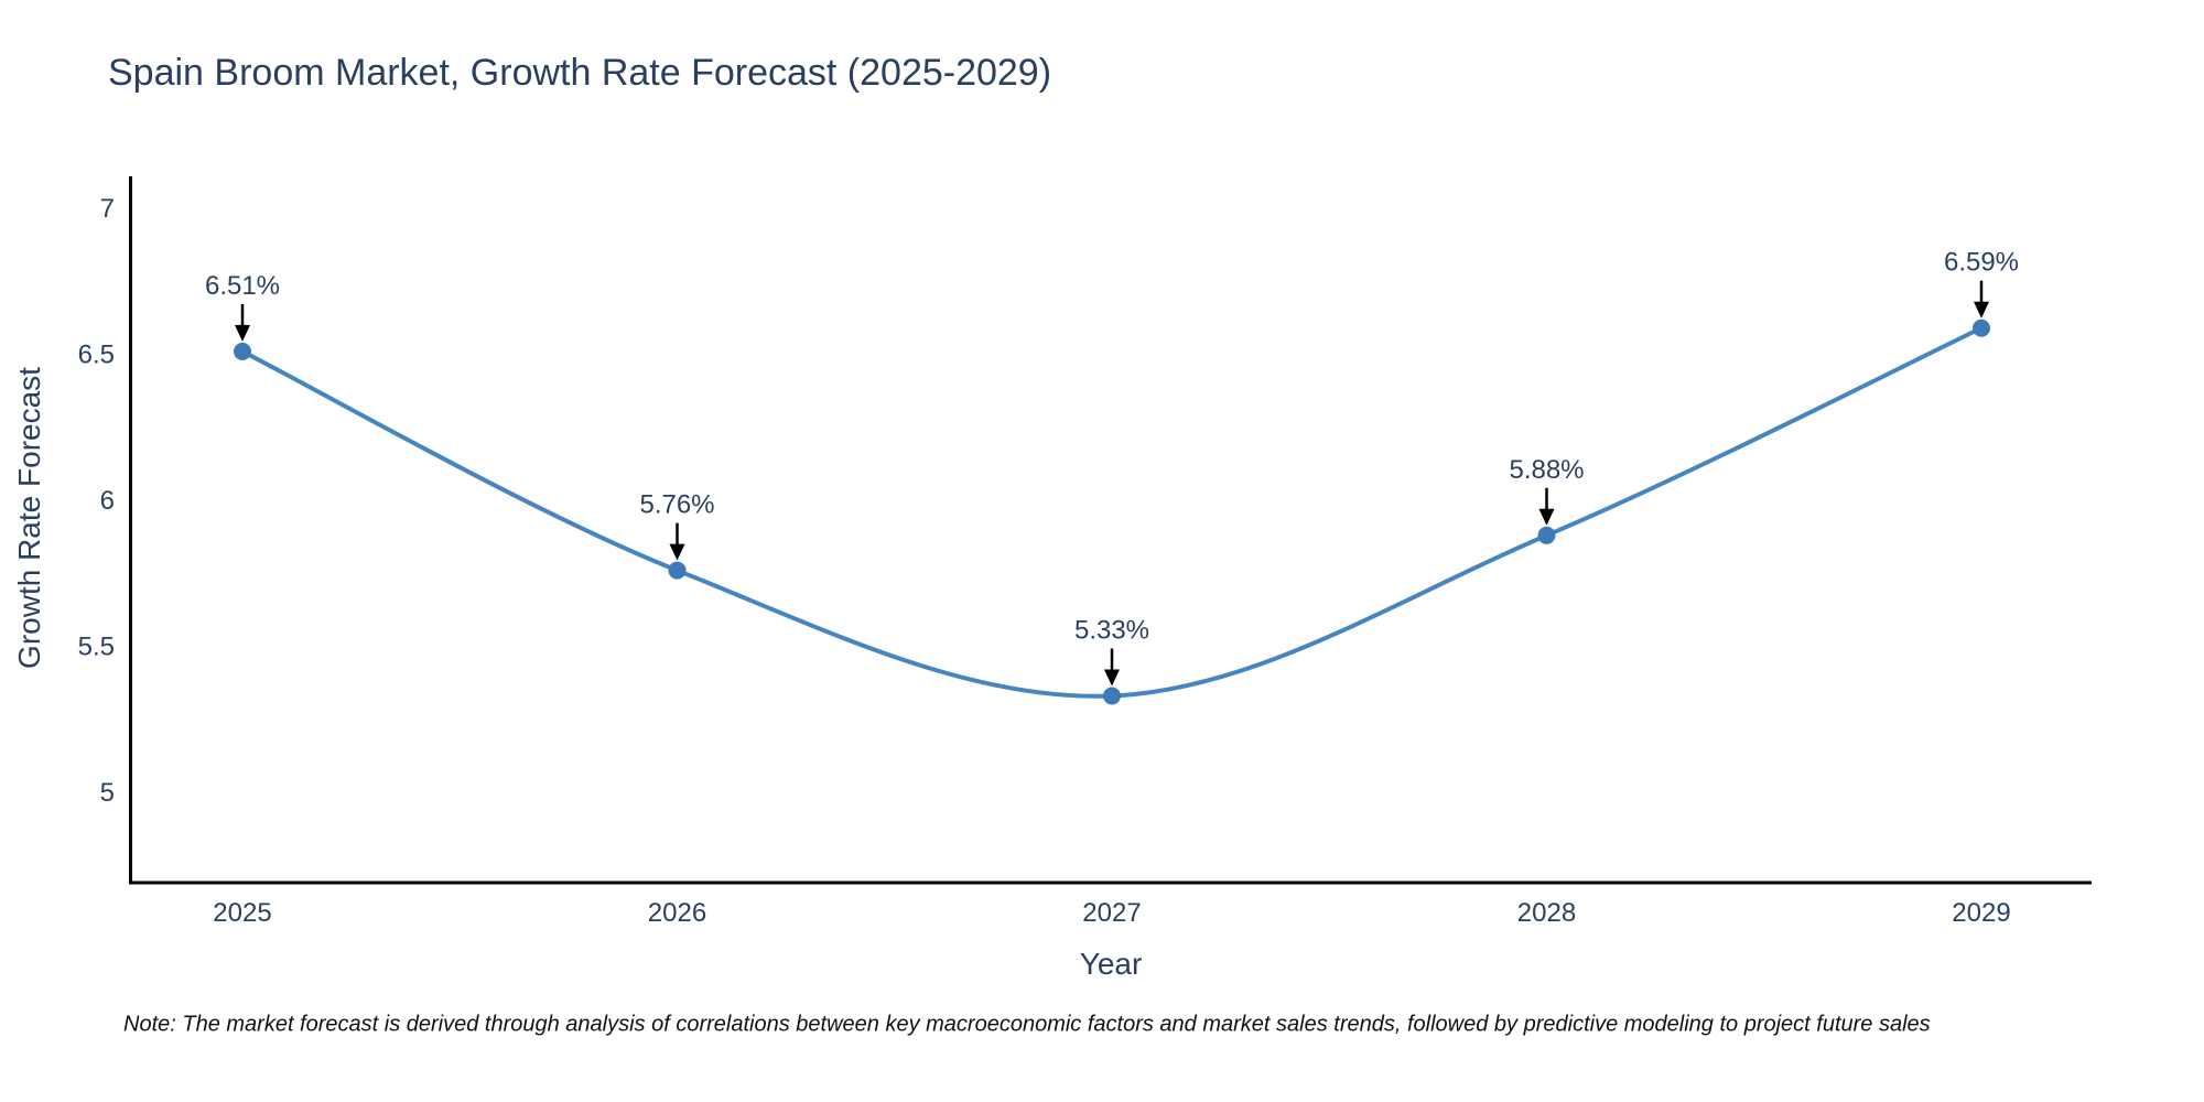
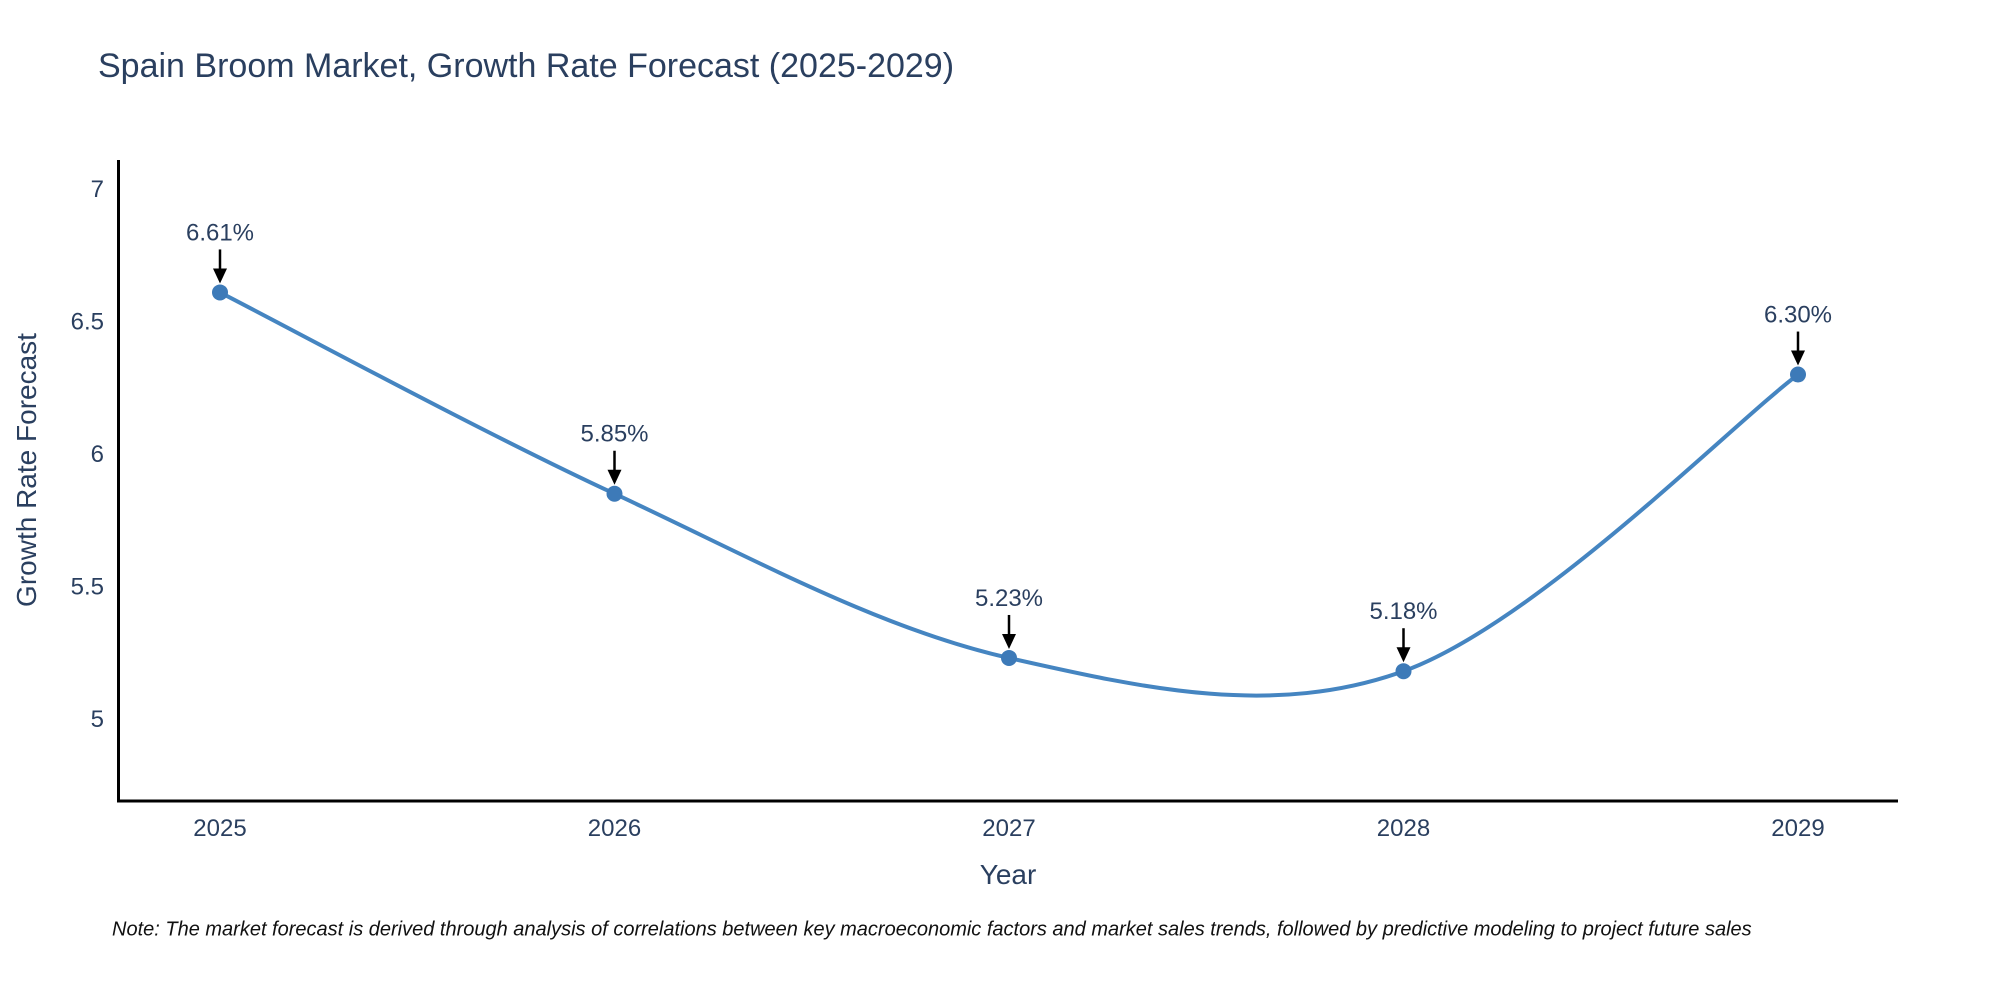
2025: 6.51% -> 6.61%
2026: 5.76% -> 5.85%
2027: 5.33% -> 5.23%
2028: 5.88% -> 5.18%
2029: 6.59% -> 6.30%
